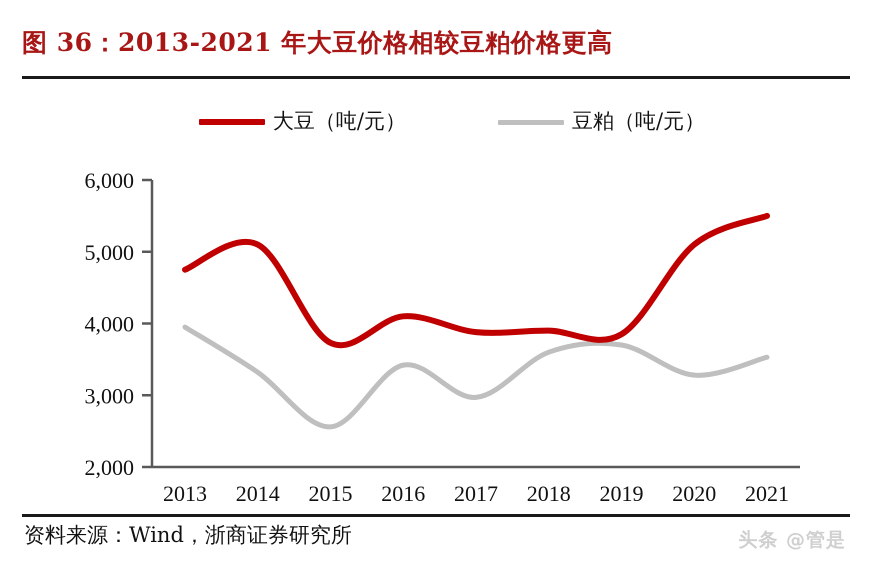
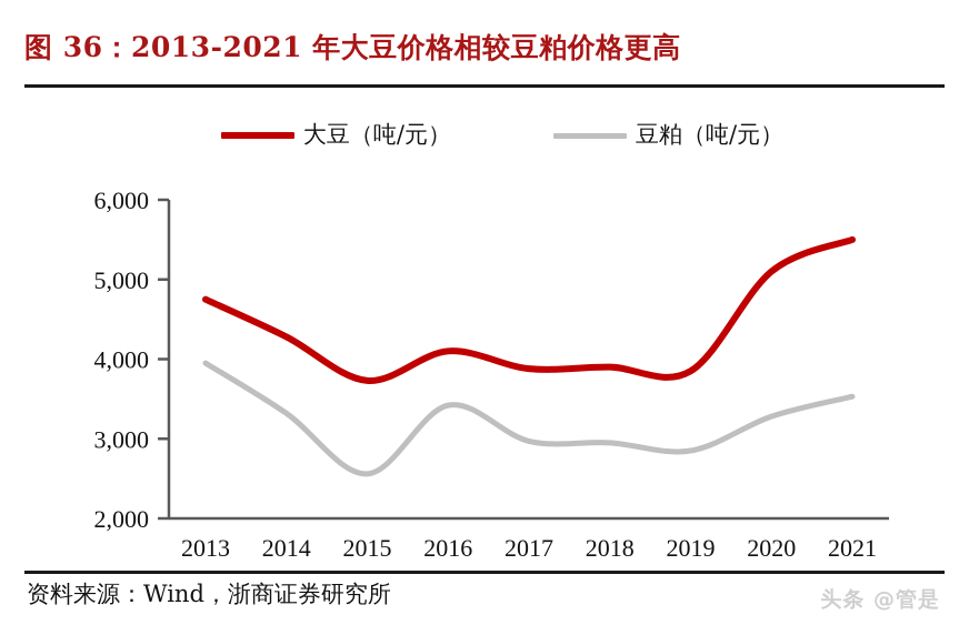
大豆（吨/元）/2014: 5100 -> 4300
豆粕（吨/元）/2018: 3600 -> 3000
豆粕（吨/元）/2019: 3700 -> 2800
